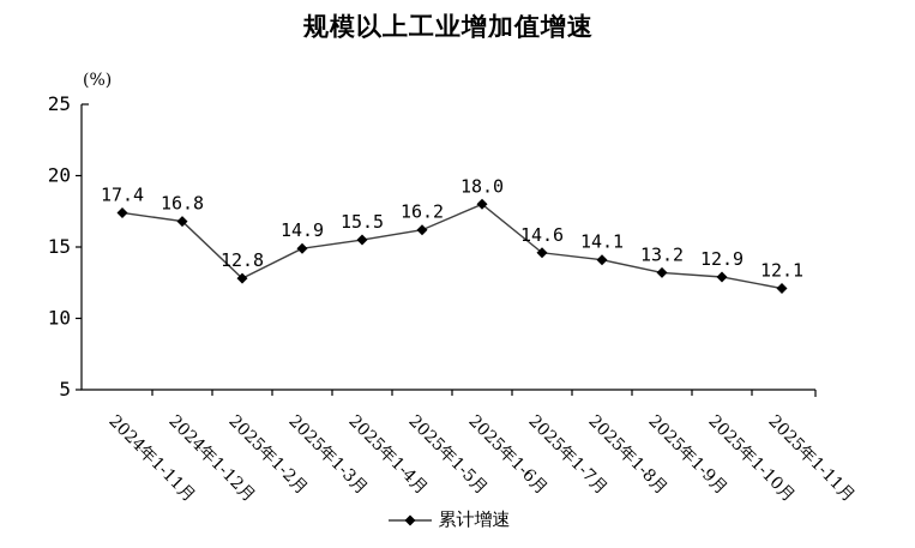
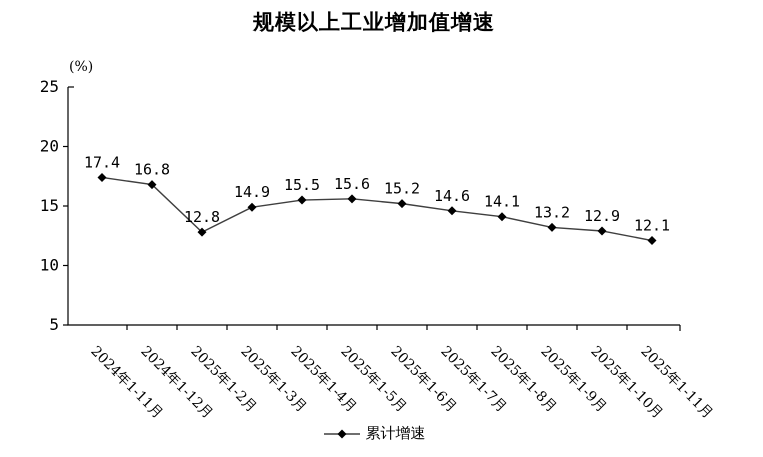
2025年1-5月: 16.2 -> 15.6
2025年1-6月: 18.0 -> 15.2
